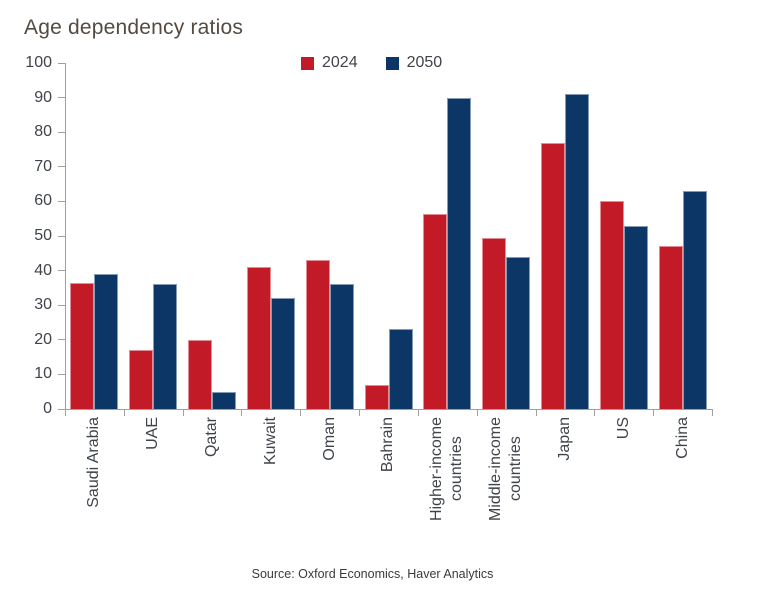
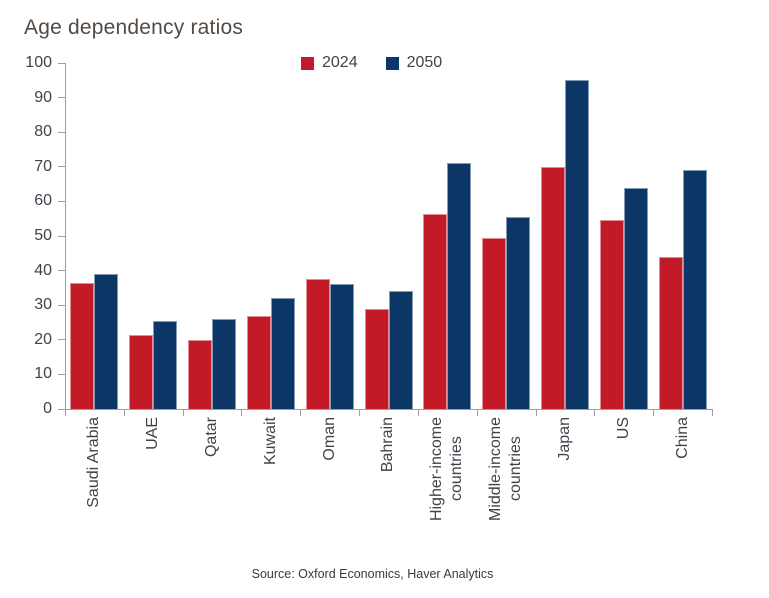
2024/UAE: 17 -> 22
2050/UAE: 36 -> 26
2050/Qatar: 5 -> 26
2024/Kuwait: 41 -> 27
2024/Oman: 43 -> 38
2024/Bahrain: 7 -> 29
2050/Bahrain: 23 -> 34
2050/Higher-income countries: 90 -> 71
2050/Middle-income countries: 44 -> 56
2024/Japan: 77 -> 70
2050/Japan: 91 -> 95
2024/US: 60 -> 54
2050/US: 53 -> 64
2024/China: 47 -> 44
2050/China: 63 -> 69
